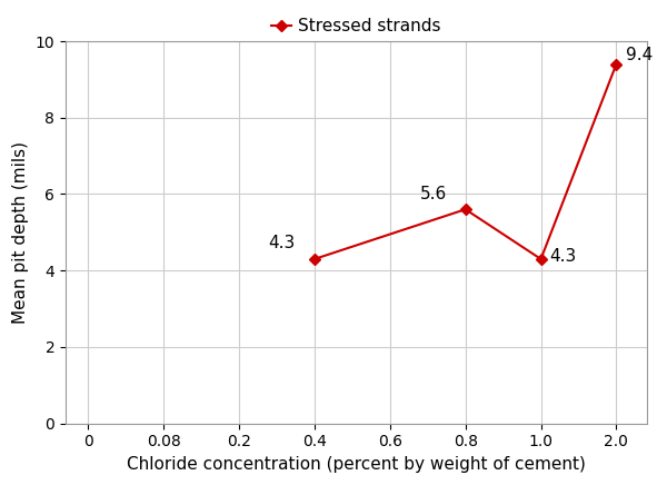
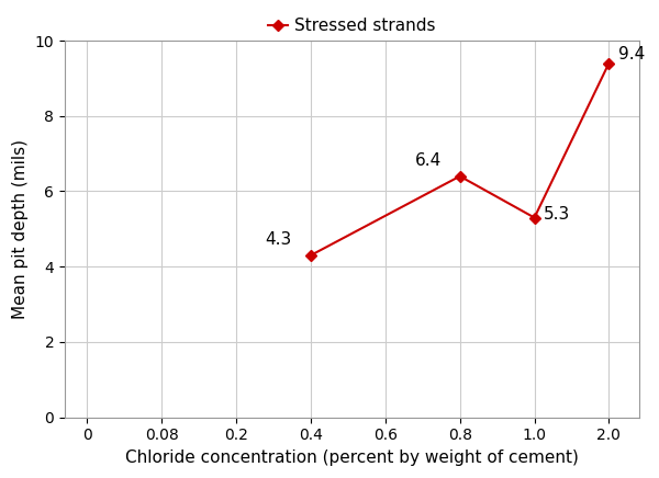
0.8: 5.6 -> 6.4
1.0: 4.3 -> 5.3
